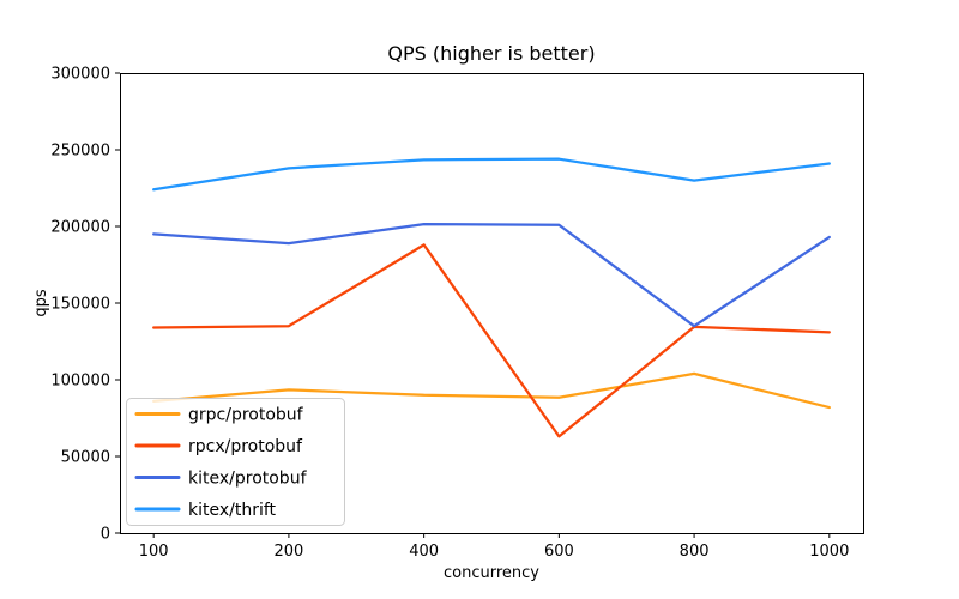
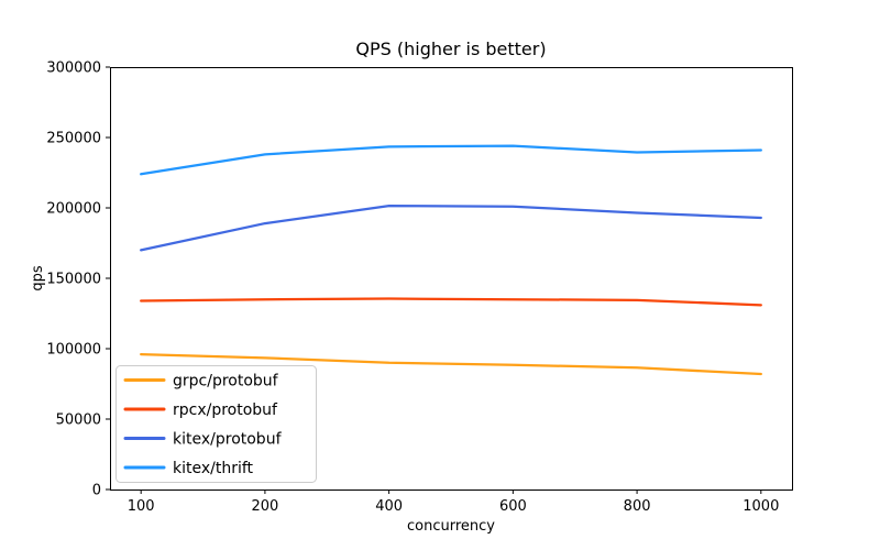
grpc/protobuf/100: 86000 -> 96000
kitex/protobuf/100: 195000 -> 170000
rpcx/protobuf/400: 188000 -> 136000
rpcx/protobuf/600: 63000 -> 135000
grpc/protobuf/800: 104000 -> 86000
kitex/protobuf/800: 135000 -> 196000
kitex/thrift/800: 230000 -> 240000
